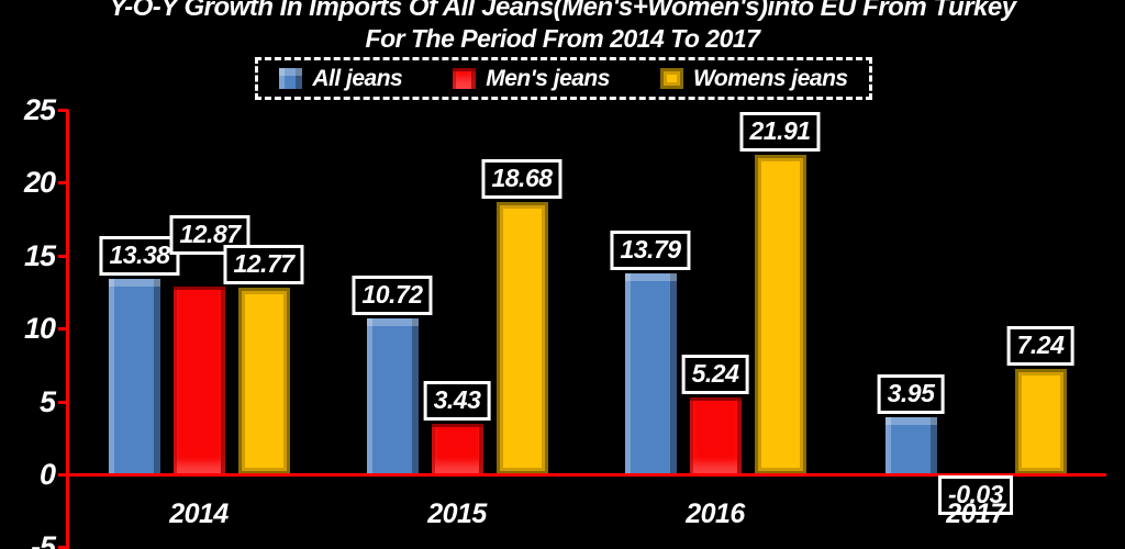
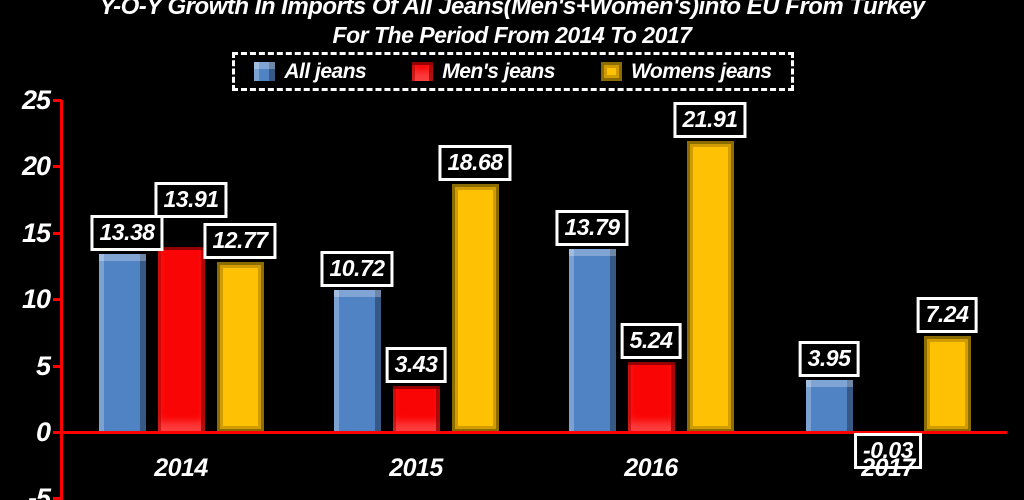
Men's jeans/2014: 12.87 -> 13.91
